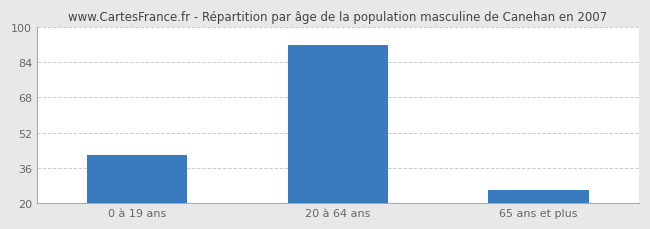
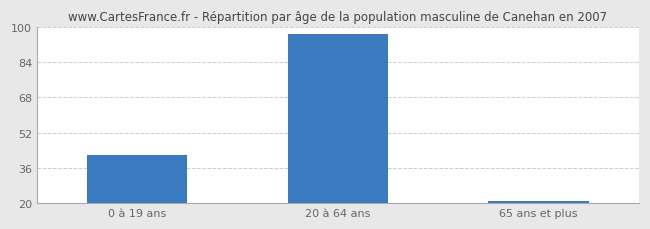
20 à 64 ans: 92 -> 97
65 ans et plus: 26 -> 21
